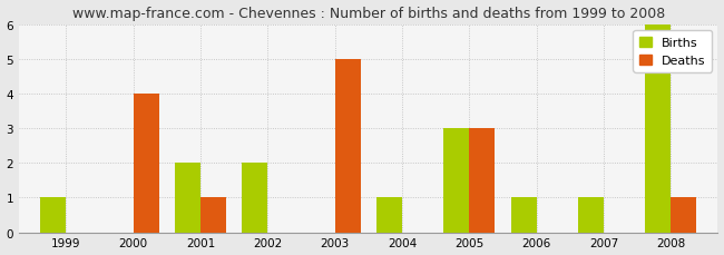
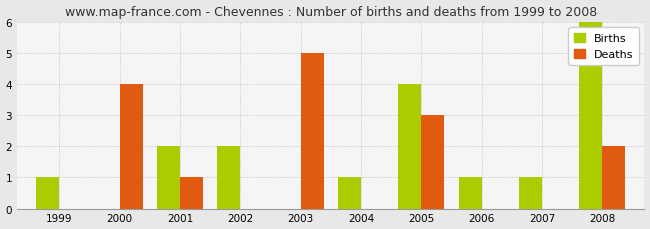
Births/2005: 3 -> 4
Deaths/2008: 1 -> 2
